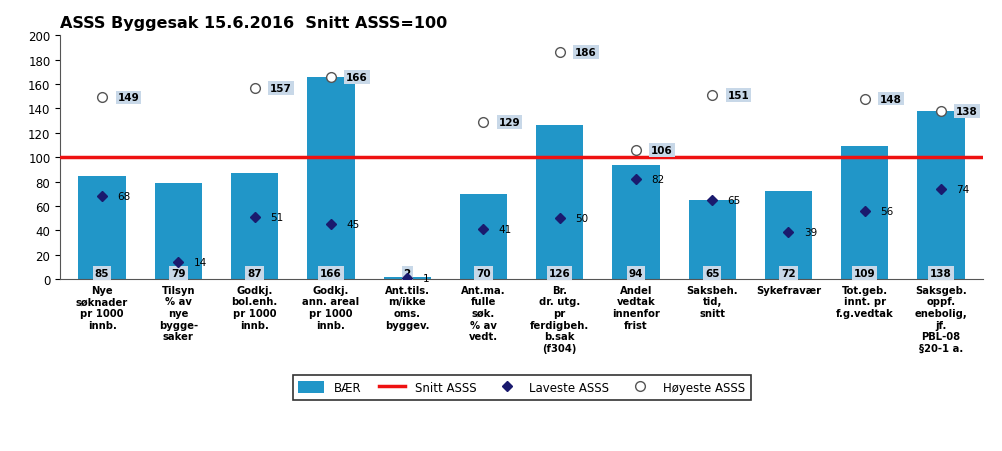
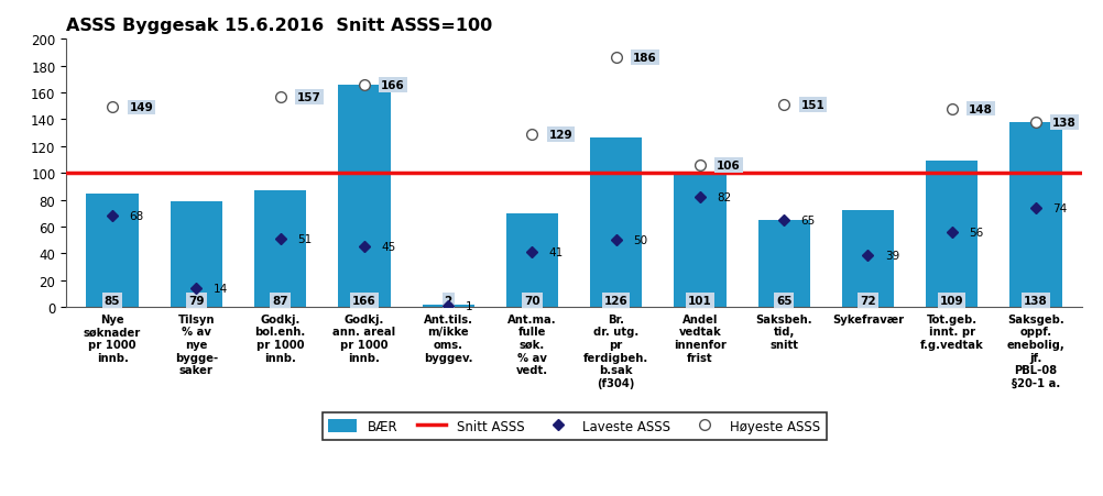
Andel vedtak innenfor frist: 94 -> 101
